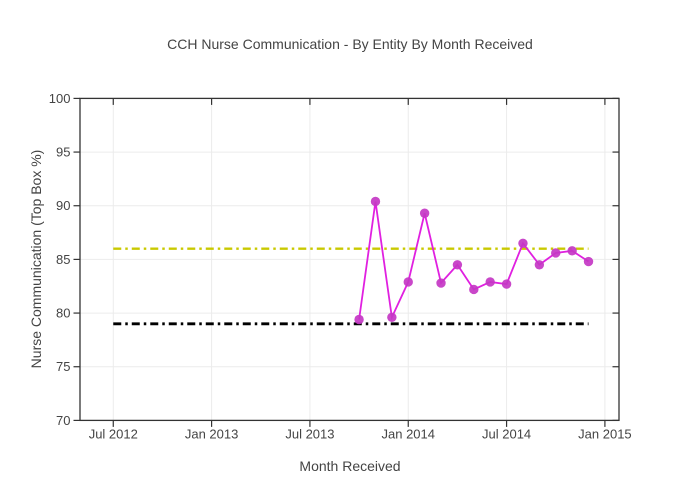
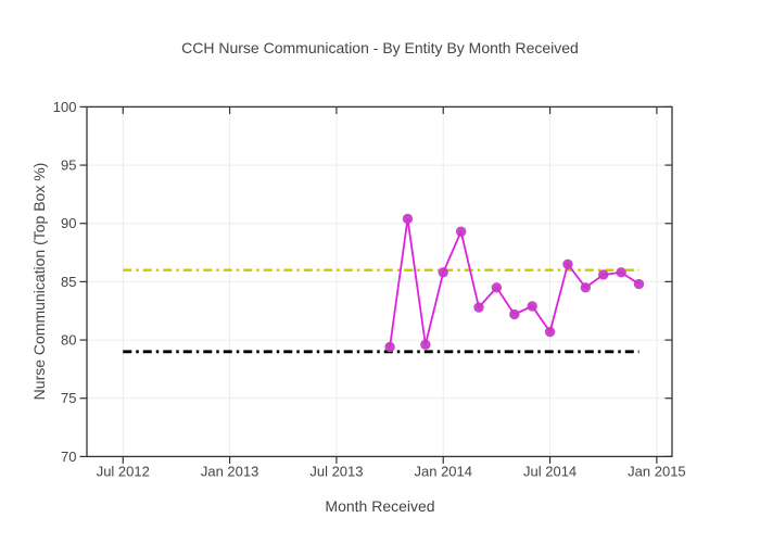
Jan 2014: 82.9 -> 85.8
Jul 2014: 82.7 -> 80.7
